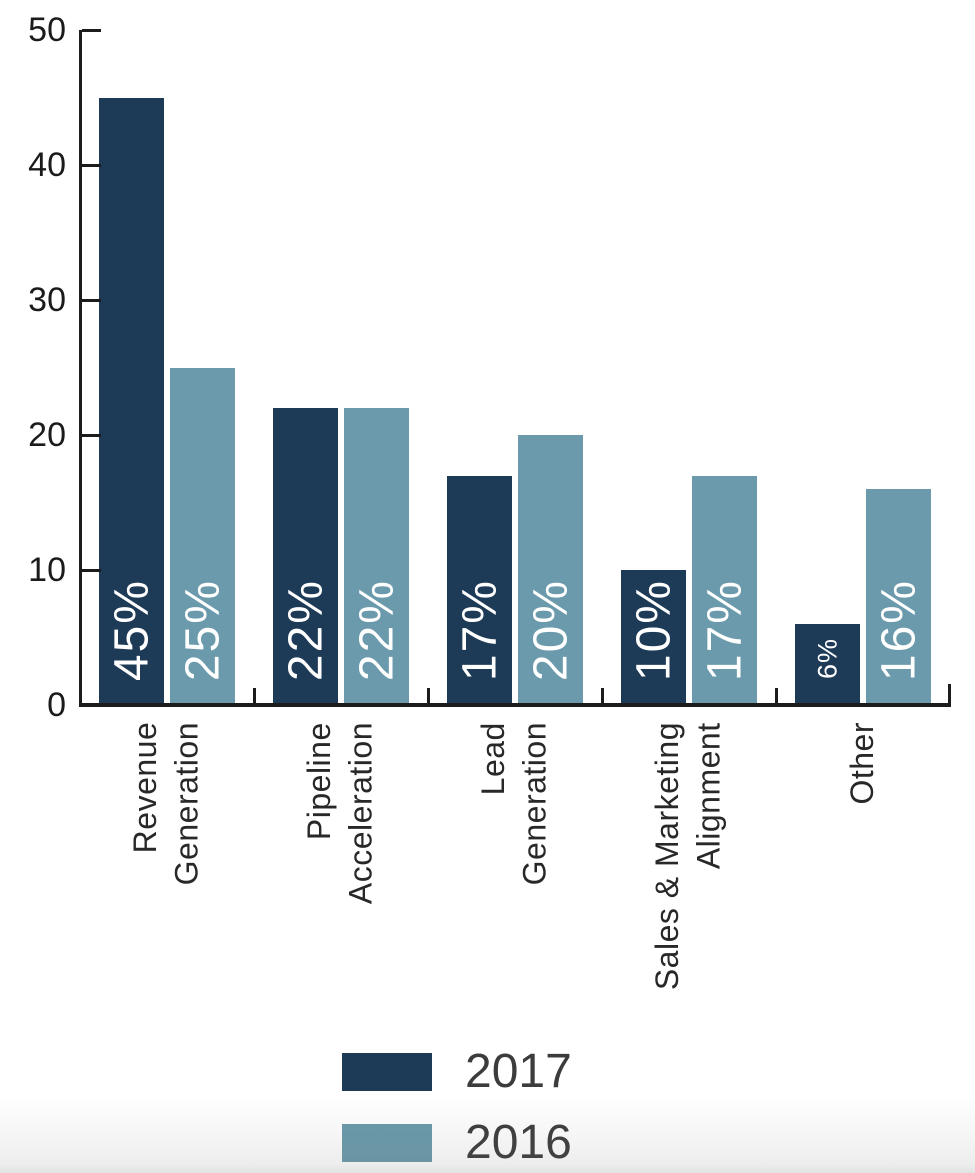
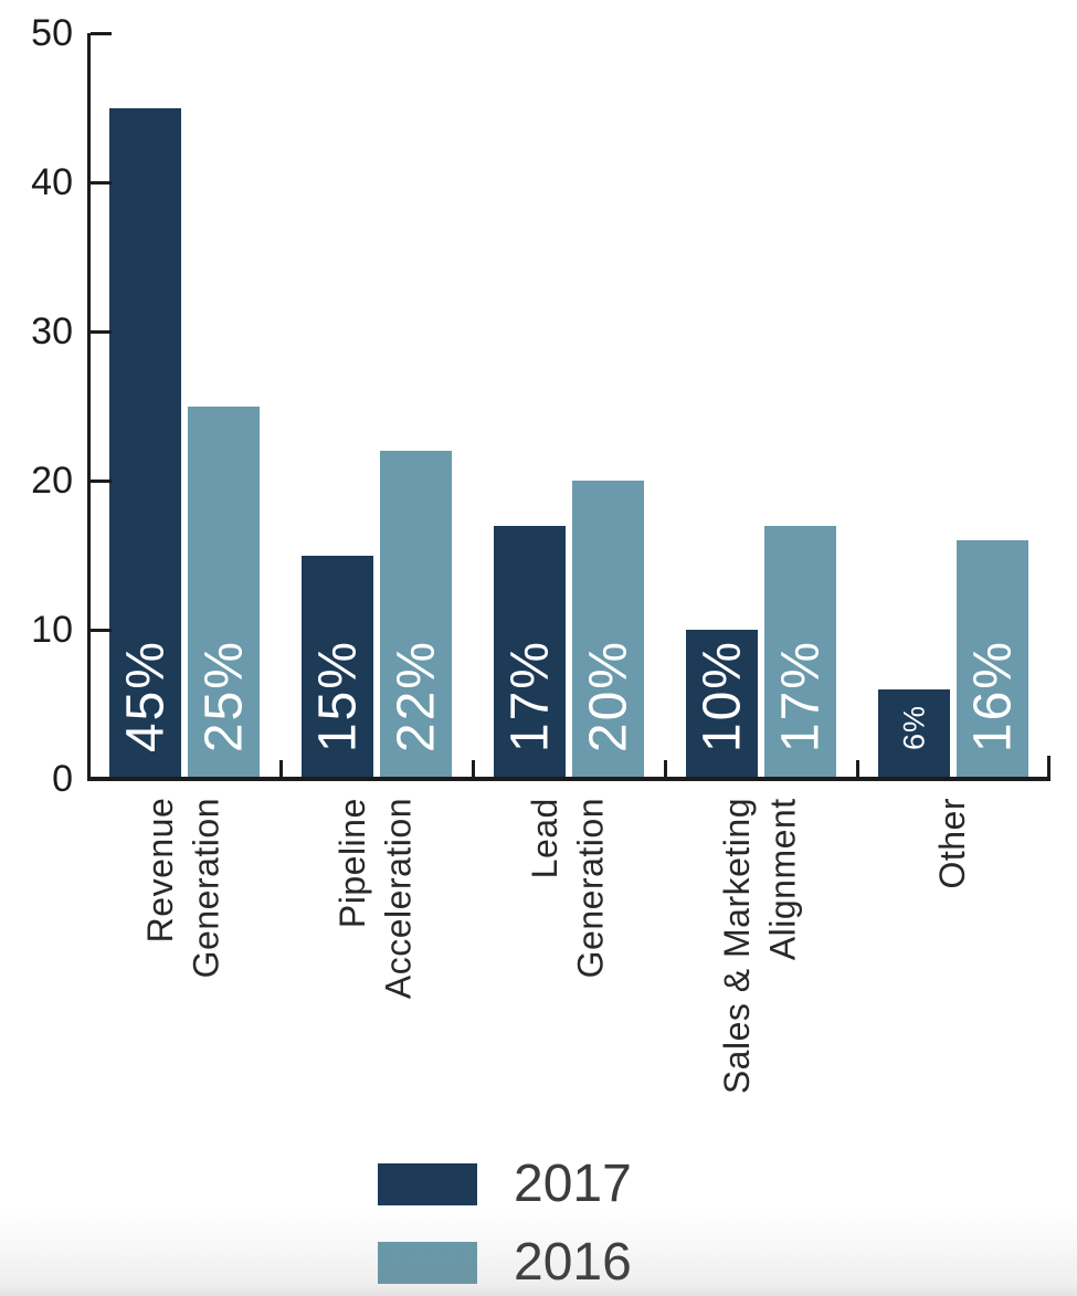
2017/Pipeline Acceleration: 22% -> 15%
